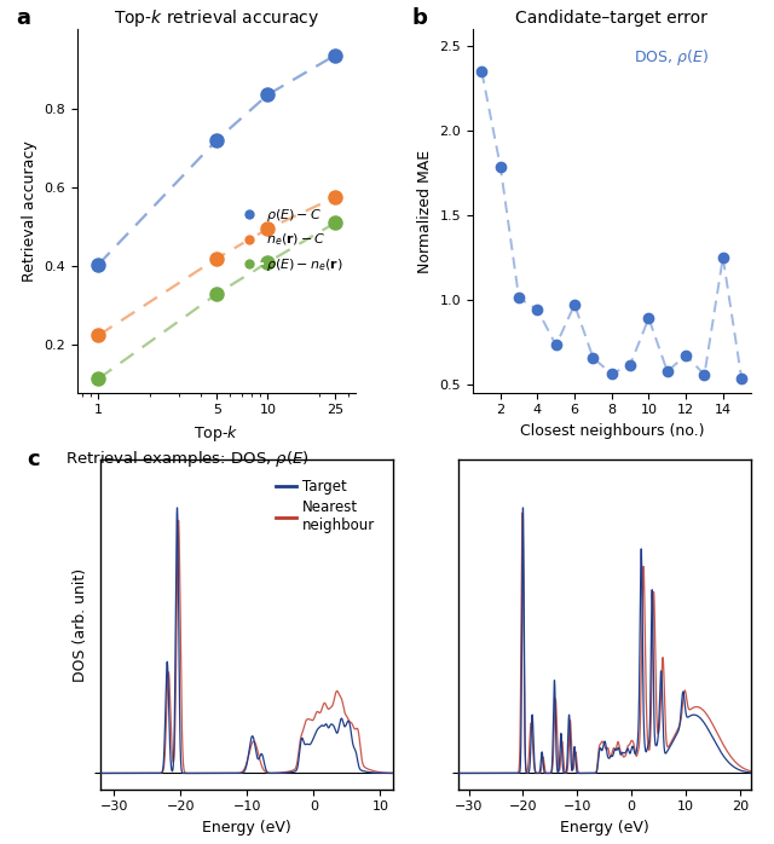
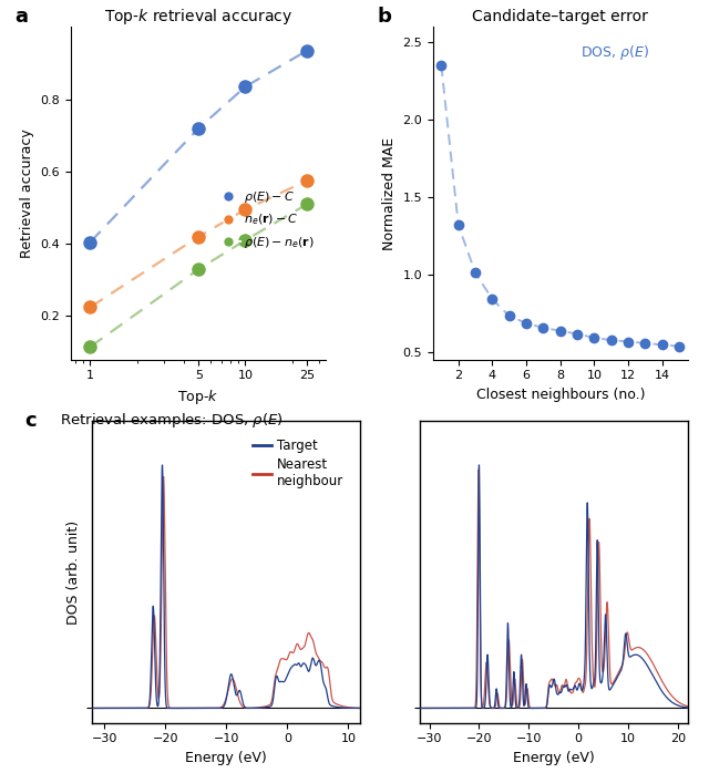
Candidate–target error/2: 1.79 -> 1.32
Candidate–target error/4: 0.94 -> 0.84
Candidate–target error/6: 0.97 -> 0.69
Candidate–target error/8: 0.56 -> 0.64
Candidate–target error/10: 0.89 -> 0.59
Candidate–target error/12: 0.67 -> 0.56
Candidate–target error/14: 1.25 -> 0.55
